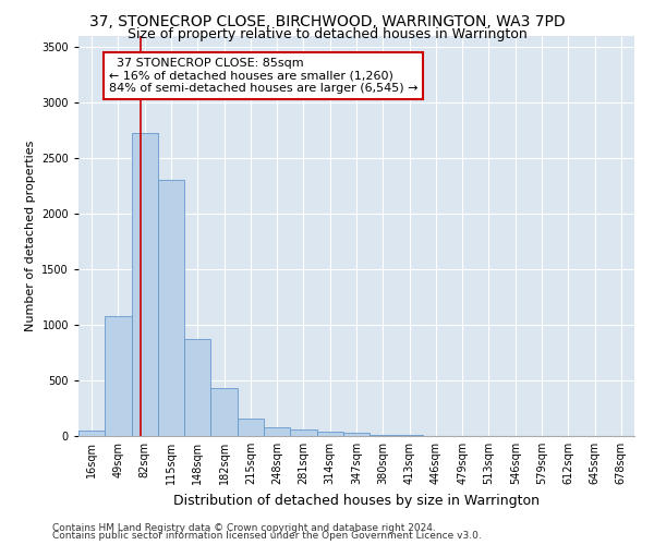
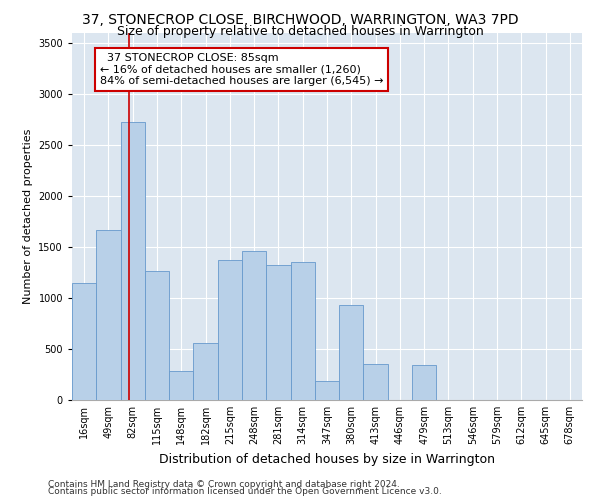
16sqm: 50 -> 1150
49sqm: 1080 -> 1670
115sqm: 2300 -> 1260
148sqm: 870 -> 280
182sqm: 430 -> 560
215sqm: 160 -> 1370
248sqm: 80 -> 1460
281sqm: 60 -> 1320
314sqm: 40 -> 1350
347sqm: 20 -> 190
380sqm: 10 -> 930
413sqm: 0 -> 350
479sqm: 0 -> 340
